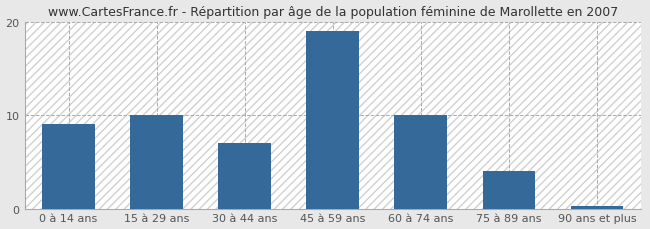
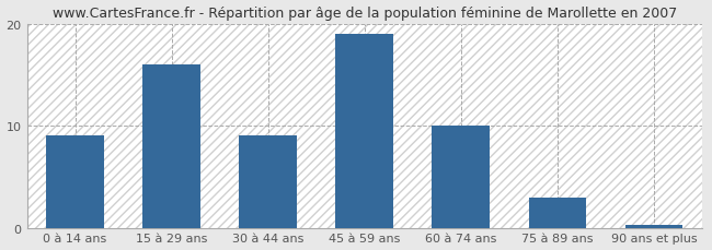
15 à 29 ans: 10.0 -> 16.0
30 à 44 ans: 7.0 -> 9.0
75 à 89 ans: 4.0 -> 3.0
